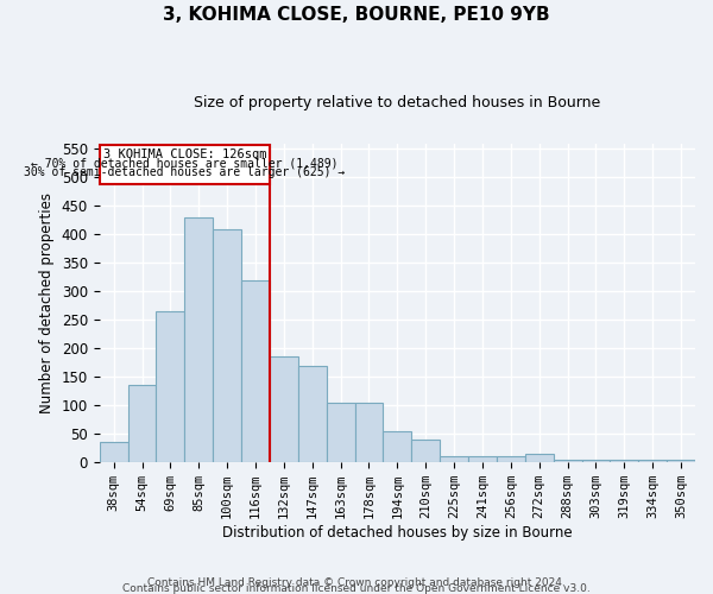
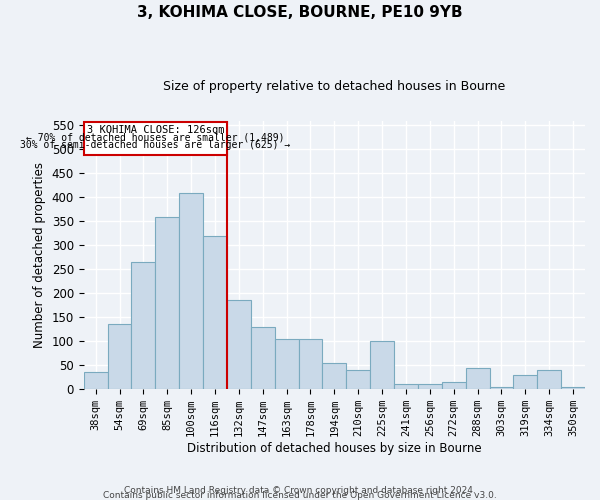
85sqm: 430 -> 360
147sqm: 170 -> 130
225sqm: 10 -> 100
288sqm: 5 -> 45
319sqm: 5 -> 30
334sqm: 5 -> 40
